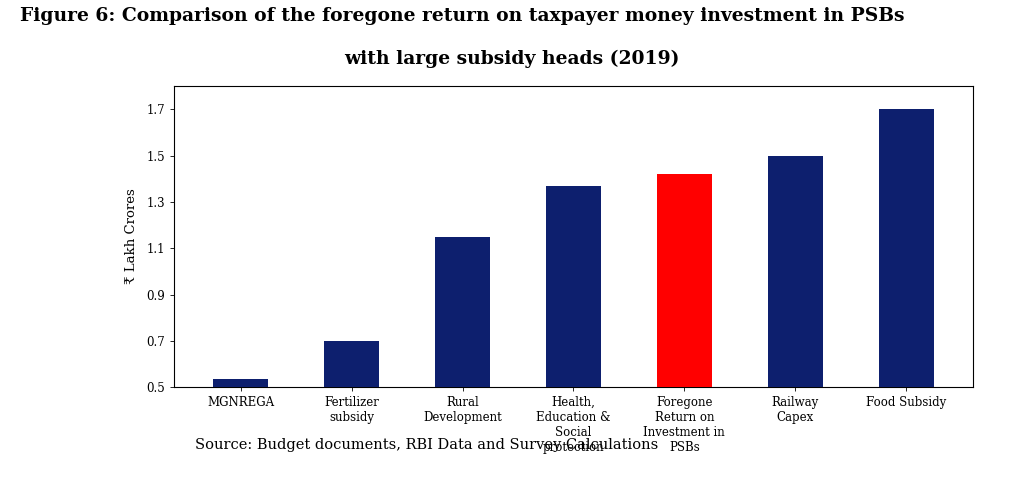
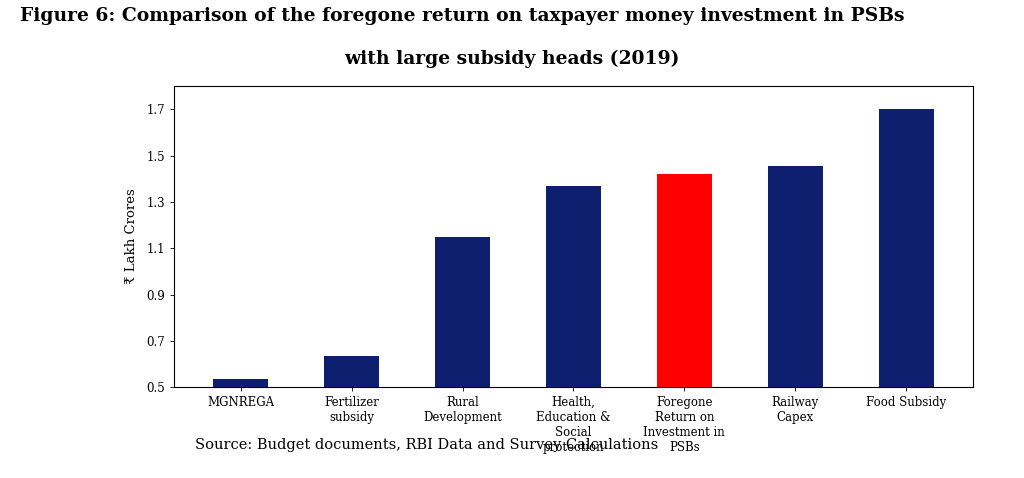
Fertilizer subsidy: 0.700 -> 0.635
Railway Capex: 1.500 -> 1.455
